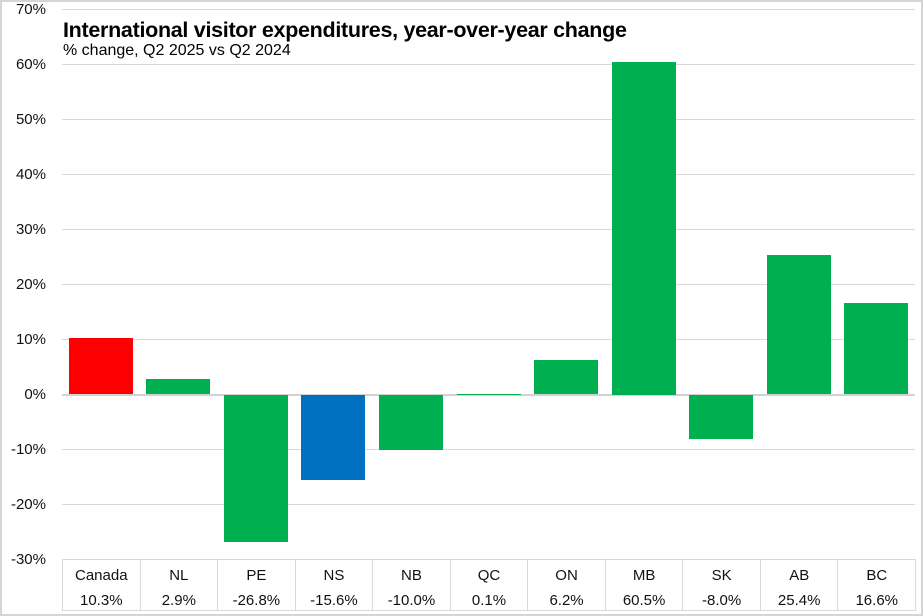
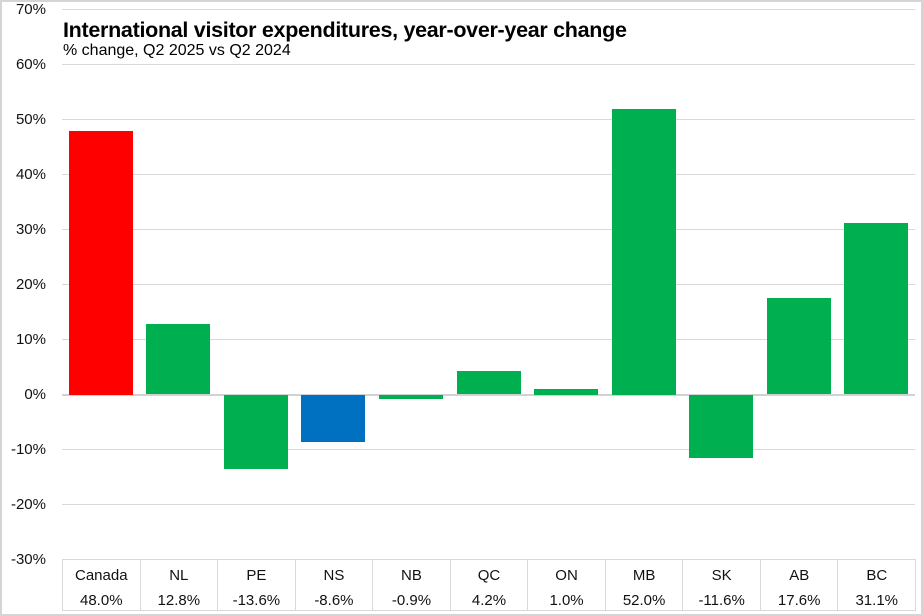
Canada: 10.3% -> 48.0%
NL: 2.9% -> 12.8%
PE: -26.8% -> -13.6%
NS: -15.6% -> -8.6%
NB: -10.0% -> -0.9%
QC: 0.1% -> 4.2%
ON: 6.2% -> 1.0%
MB: 60.5% -> 52.0%
SK: -8.0% -> -11.6%
AB: 25.4% -> 17.6%
BC: 16.6% -> 31.1%
